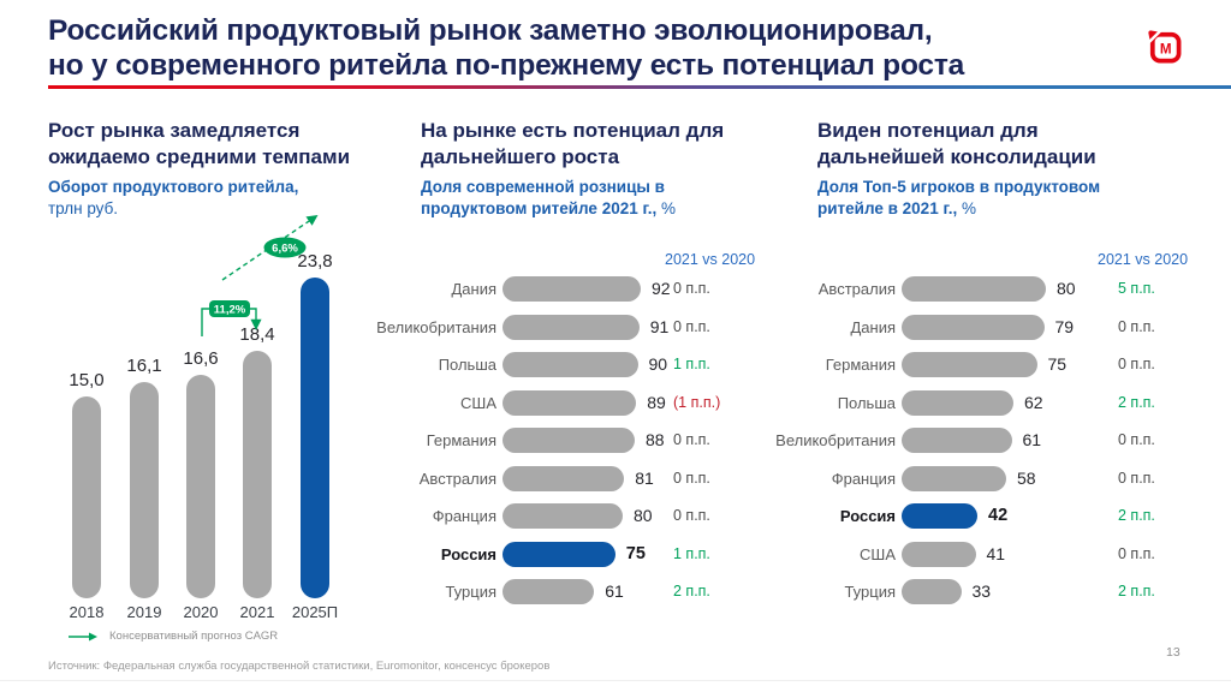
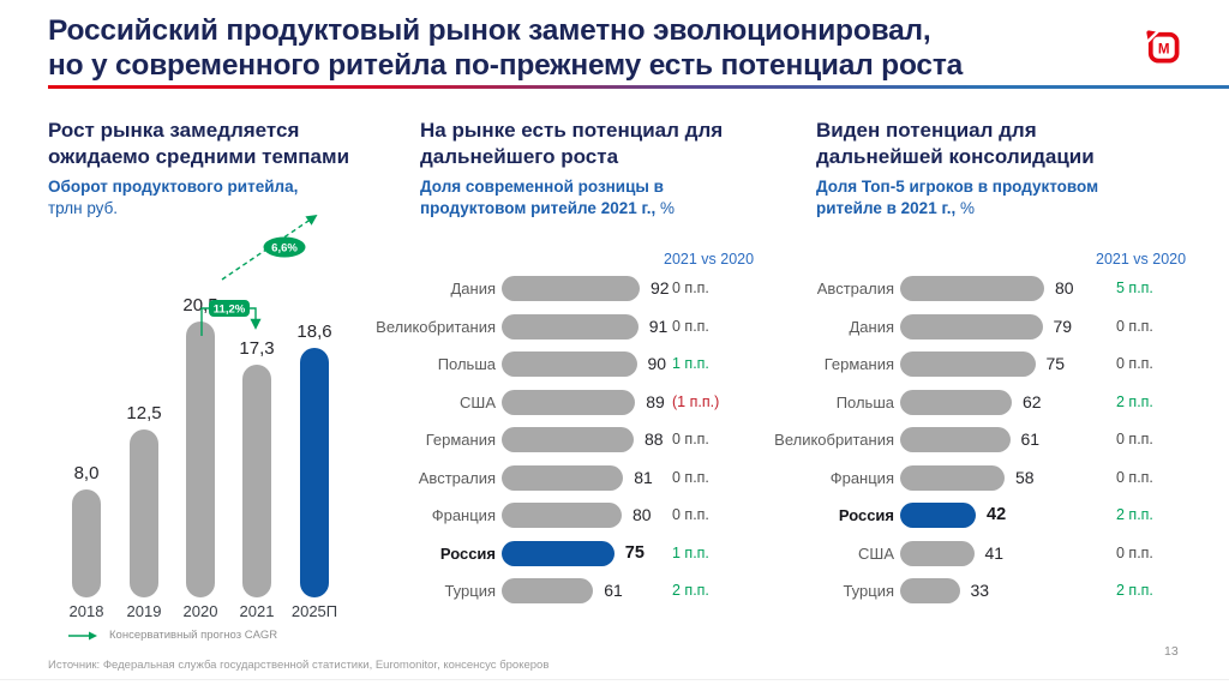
Оборот продуктового ритейла, трлн руб./2018: 15,0 -> 8,0
Оборот продуктового ритейла, трлн руб./2019: 16,1 -> 12,5
Оборот продуктового ритейла, трлн руб./2020: 16,6 -> 20,5
Оборот продуктового ритейла, трлн руб./2021: 18,4 -> 17,3
Оборот продуктового ритейла, трлн руб./2025П: 23,8 -> 18,6
